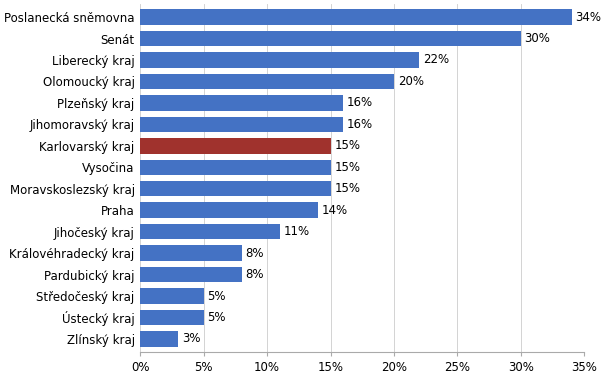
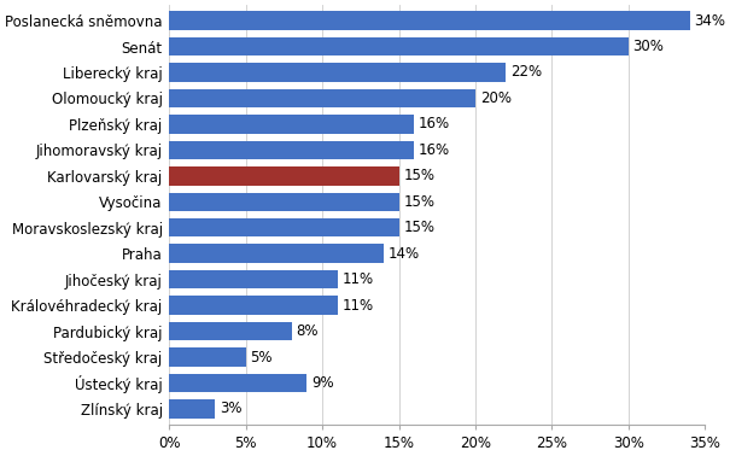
Královéhradecký kraj: 8% -> 11%
Ústecký kraj: 5% -> 9%
